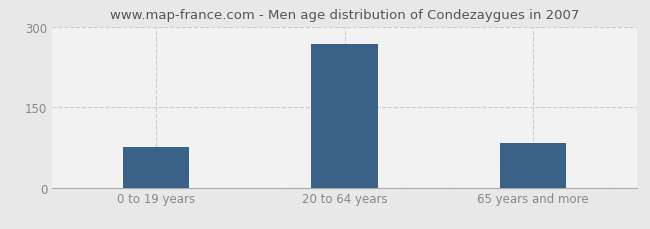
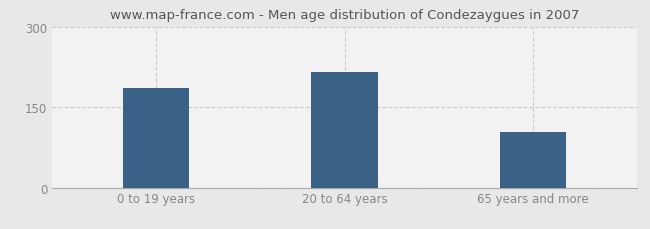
0 to 19 years: 75 -> 186
20 to 64 years: 268 -> 216
65 years and more: 83 -> 104
